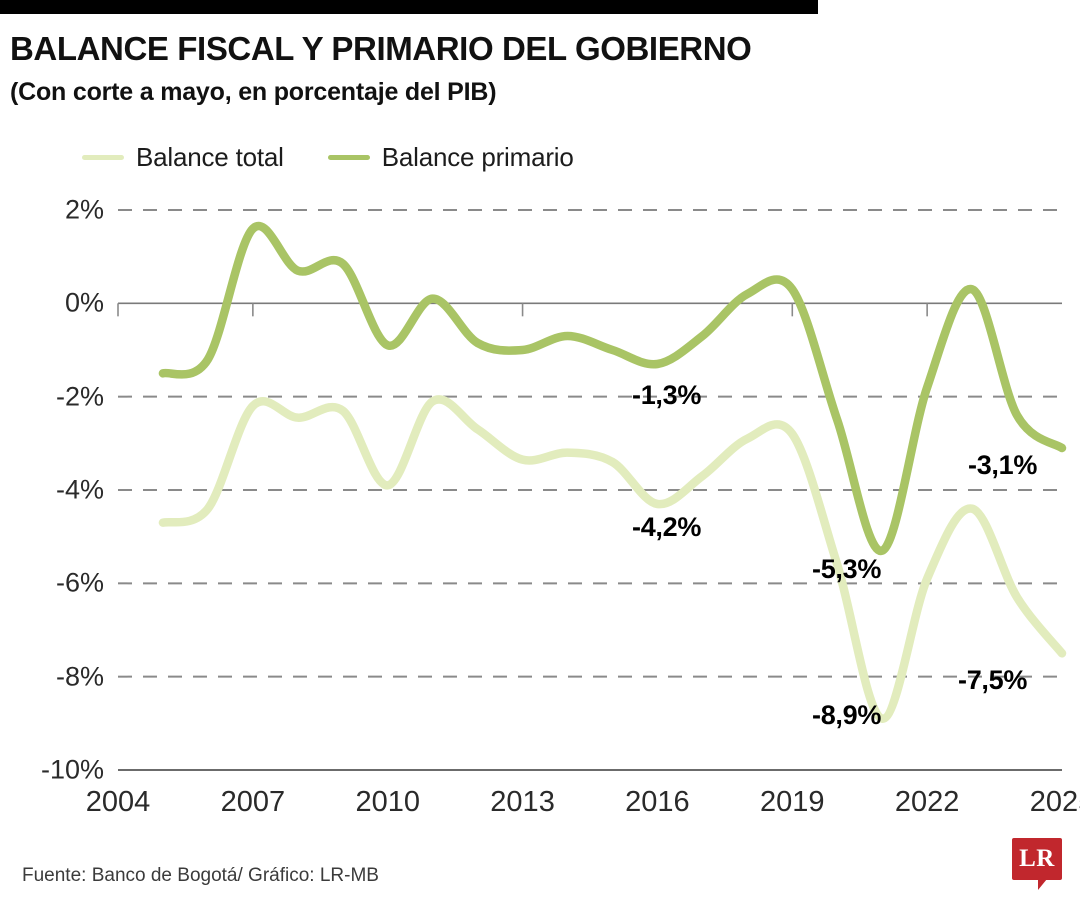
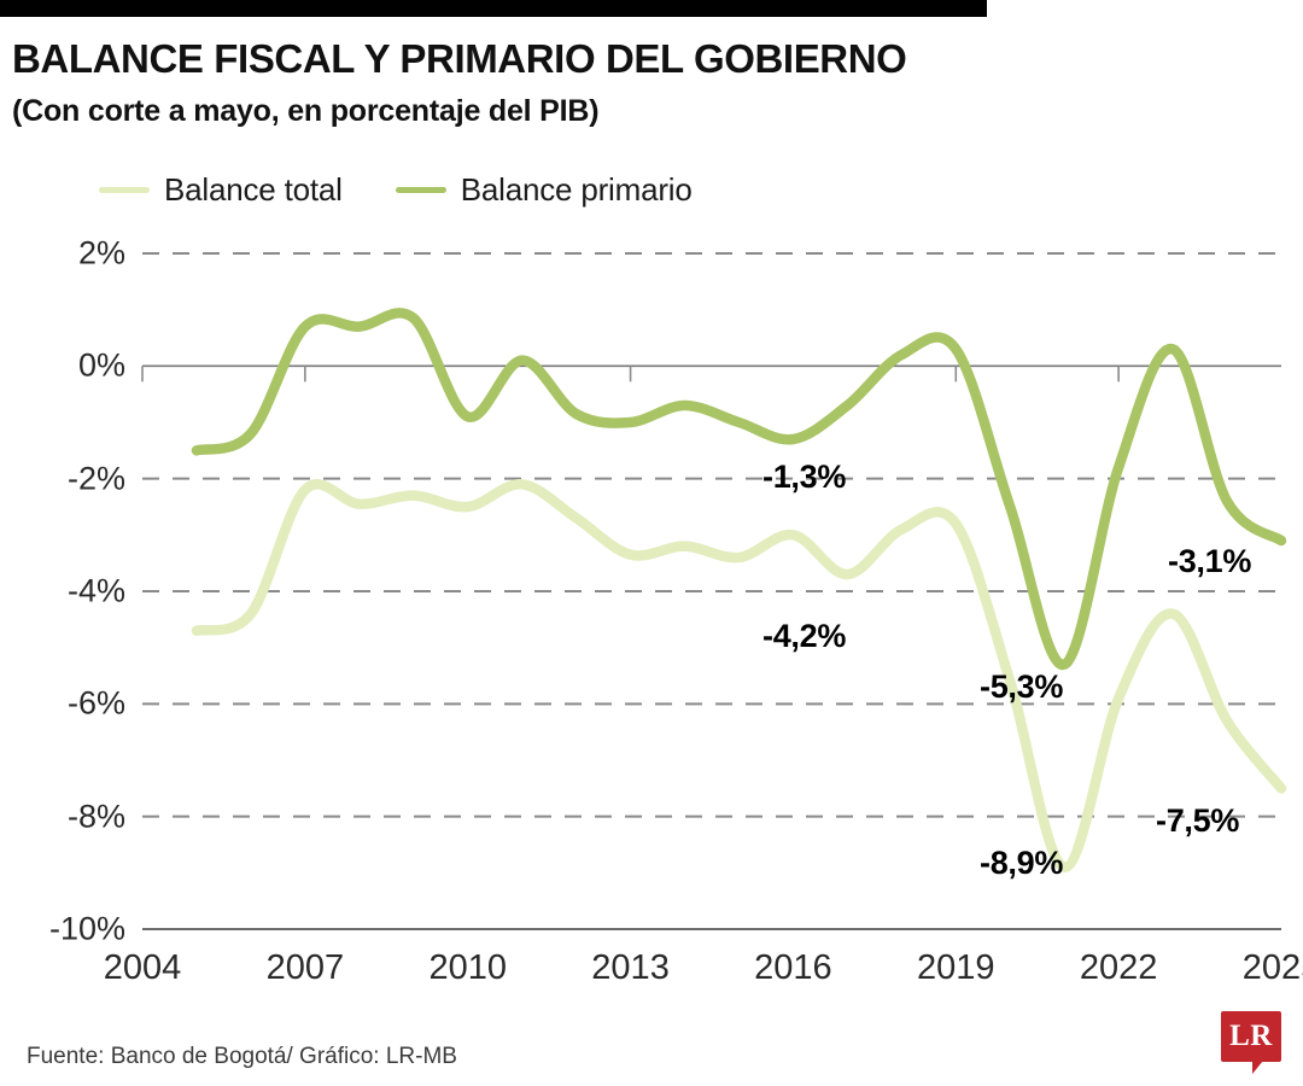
Balance primario/2007: 1.6% -> 0.7%
Balance total/2010: -3.9% -> -2.5%
Balance total/2016: -4.3% -> -3.0%
